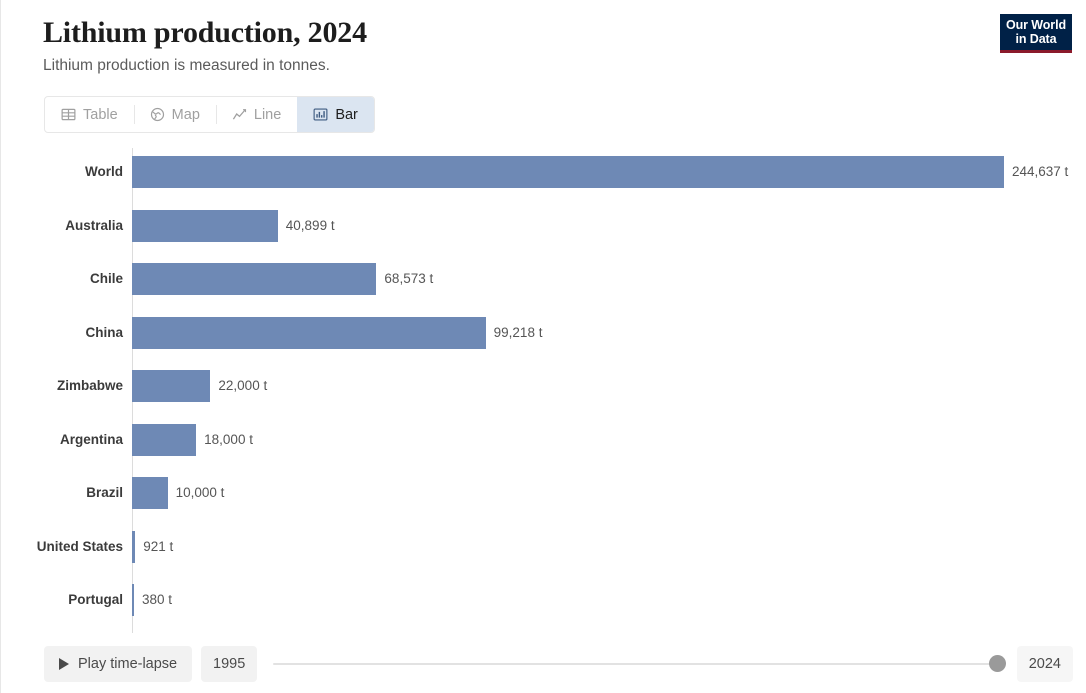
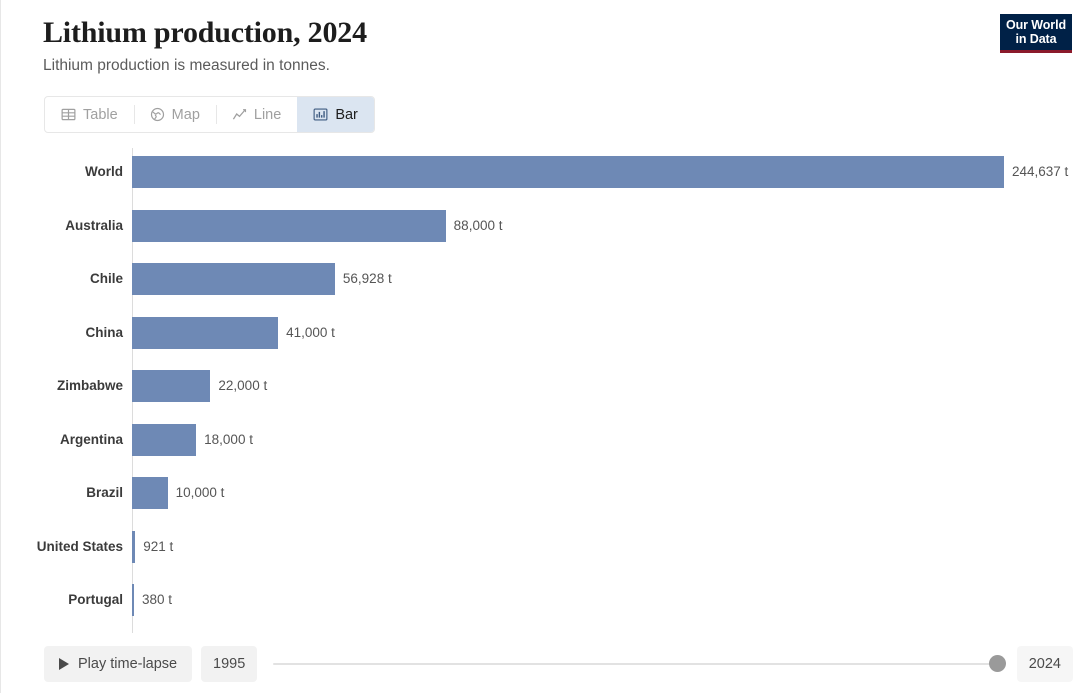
Australia: 40,899 -> 88,000
Chile: 68,573 -> 56,928
China: 99,218 -> 41,000
